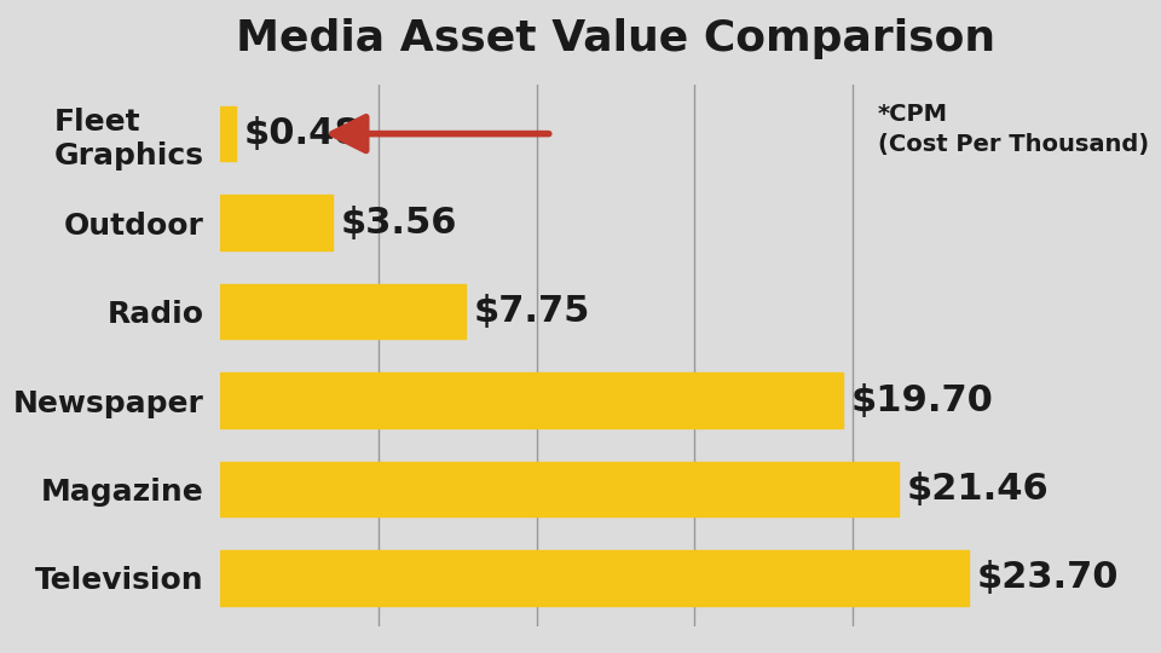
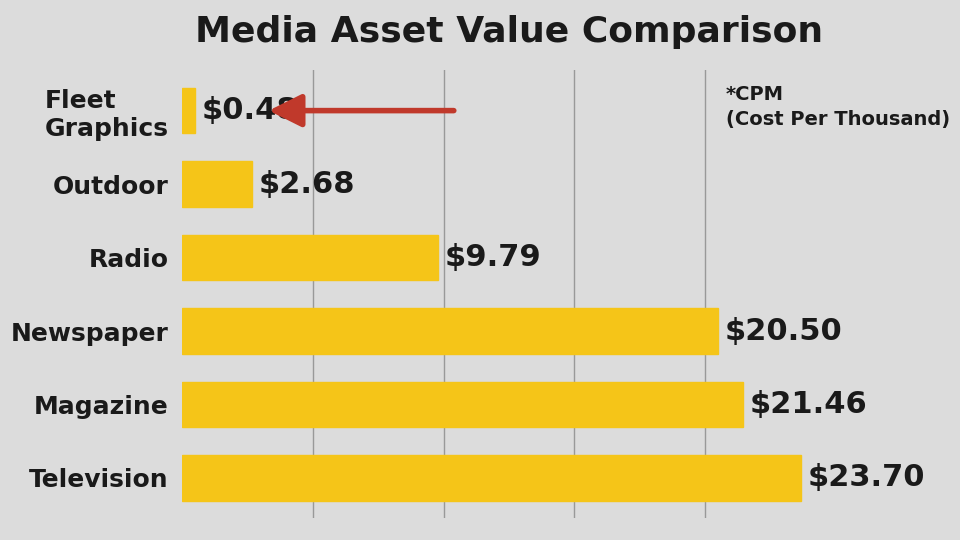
Outdoor: $3.56 -> $2.68
Radio: $7.75 -> $9.79
Newspaper: $19.70 -> $20.50
